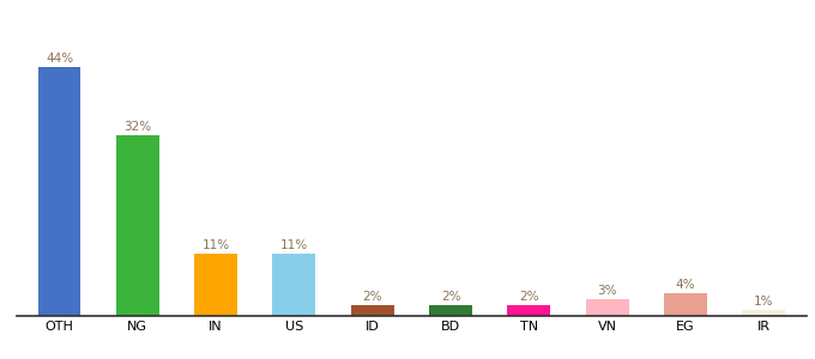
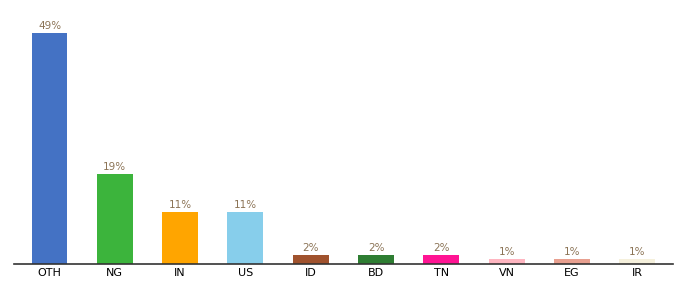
OTH: 44% -> 49%
NG: 32% -> 19%
VN: 3% -> 1%
EG: 4% -> 1%
